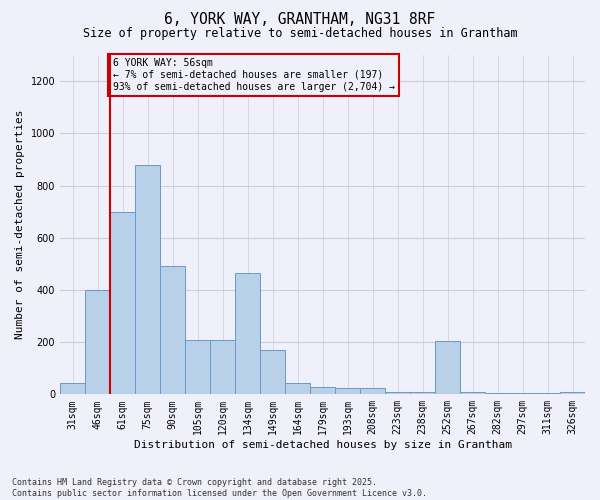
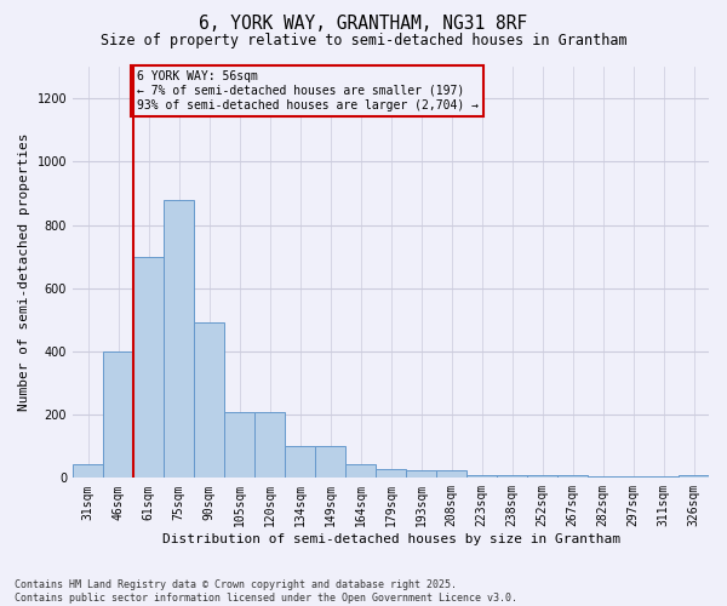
134sqm: 465 -> 100
149sqm: 170 -> 100
252sqm: 205 -> 10
